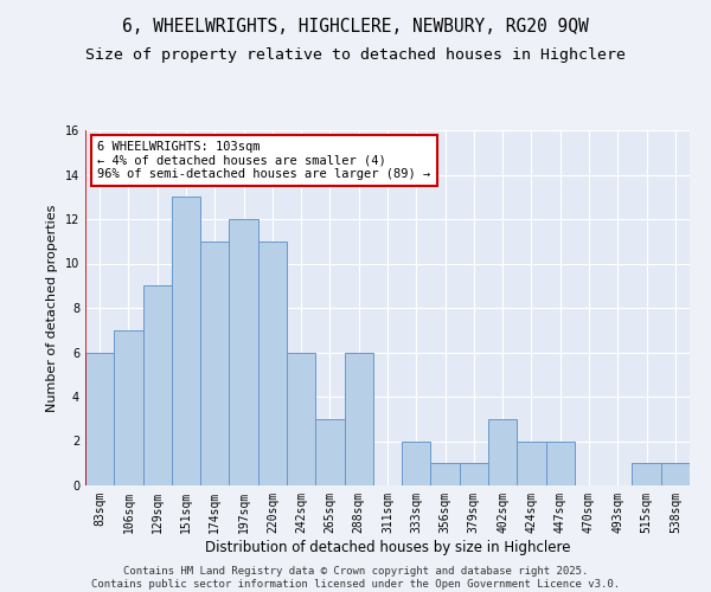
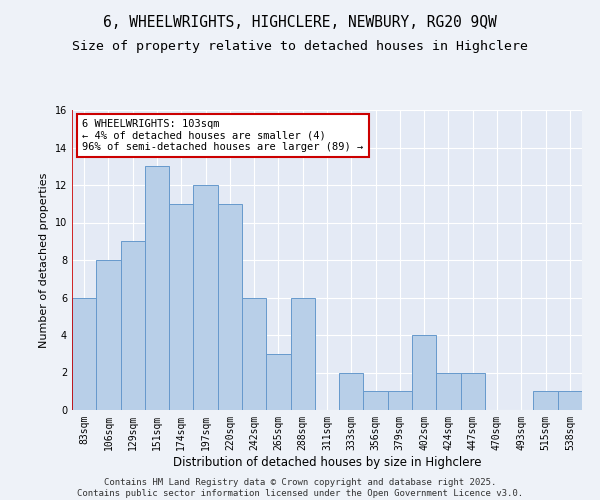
106sqm: 7 -> 8
402sqm: 3 -> 4
